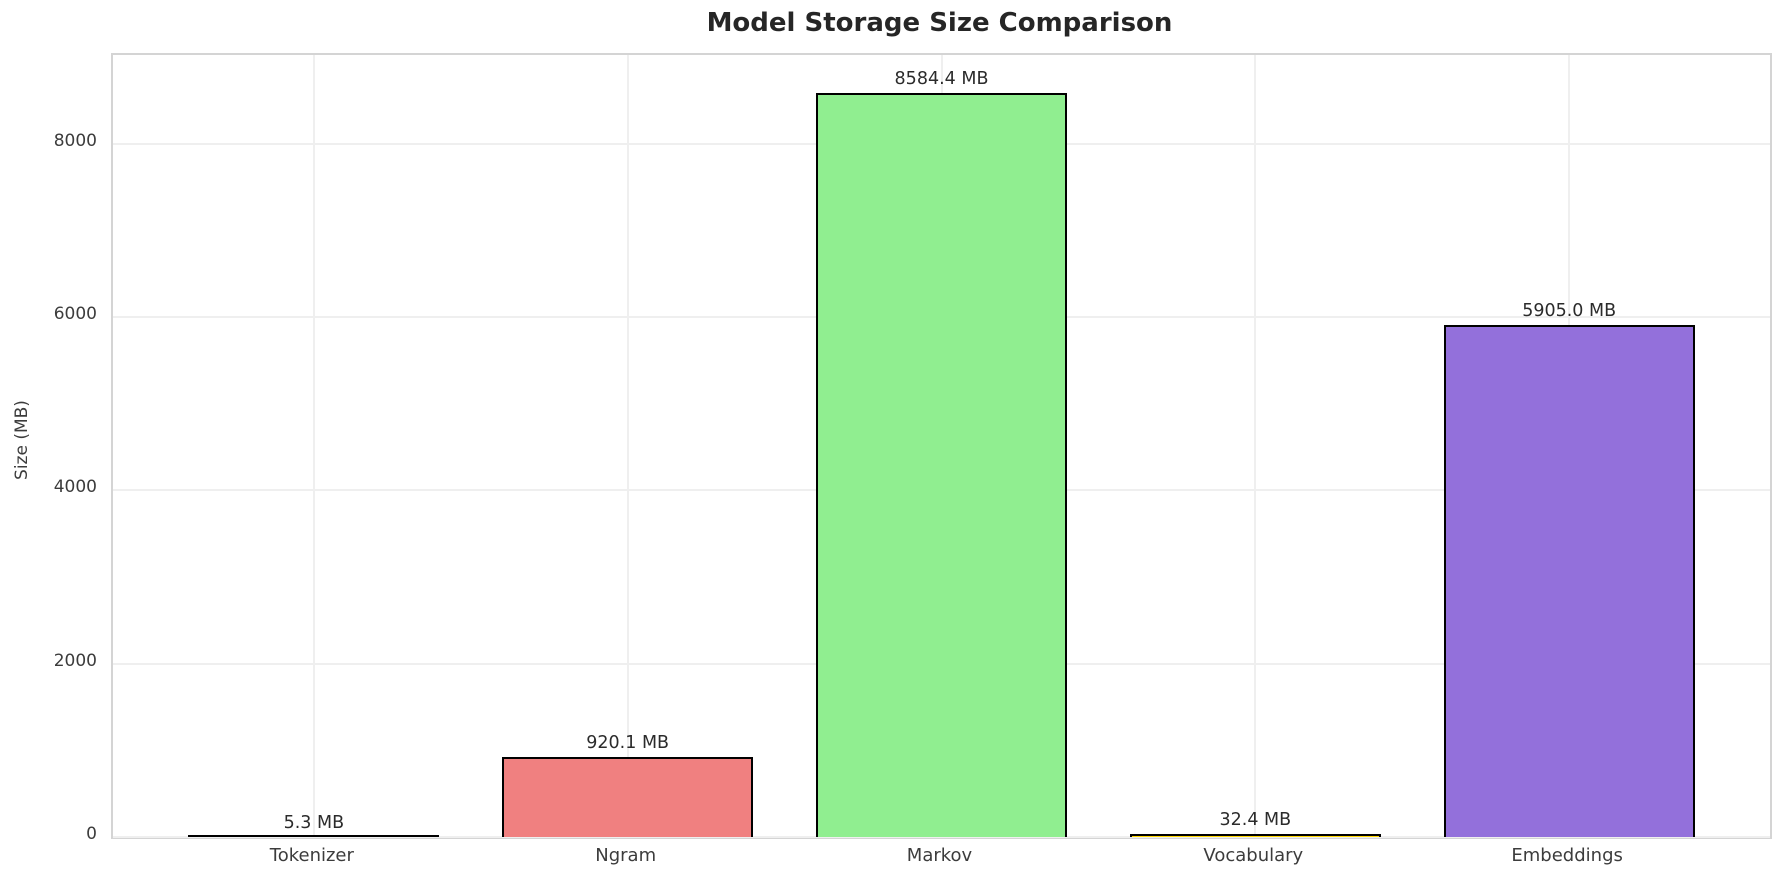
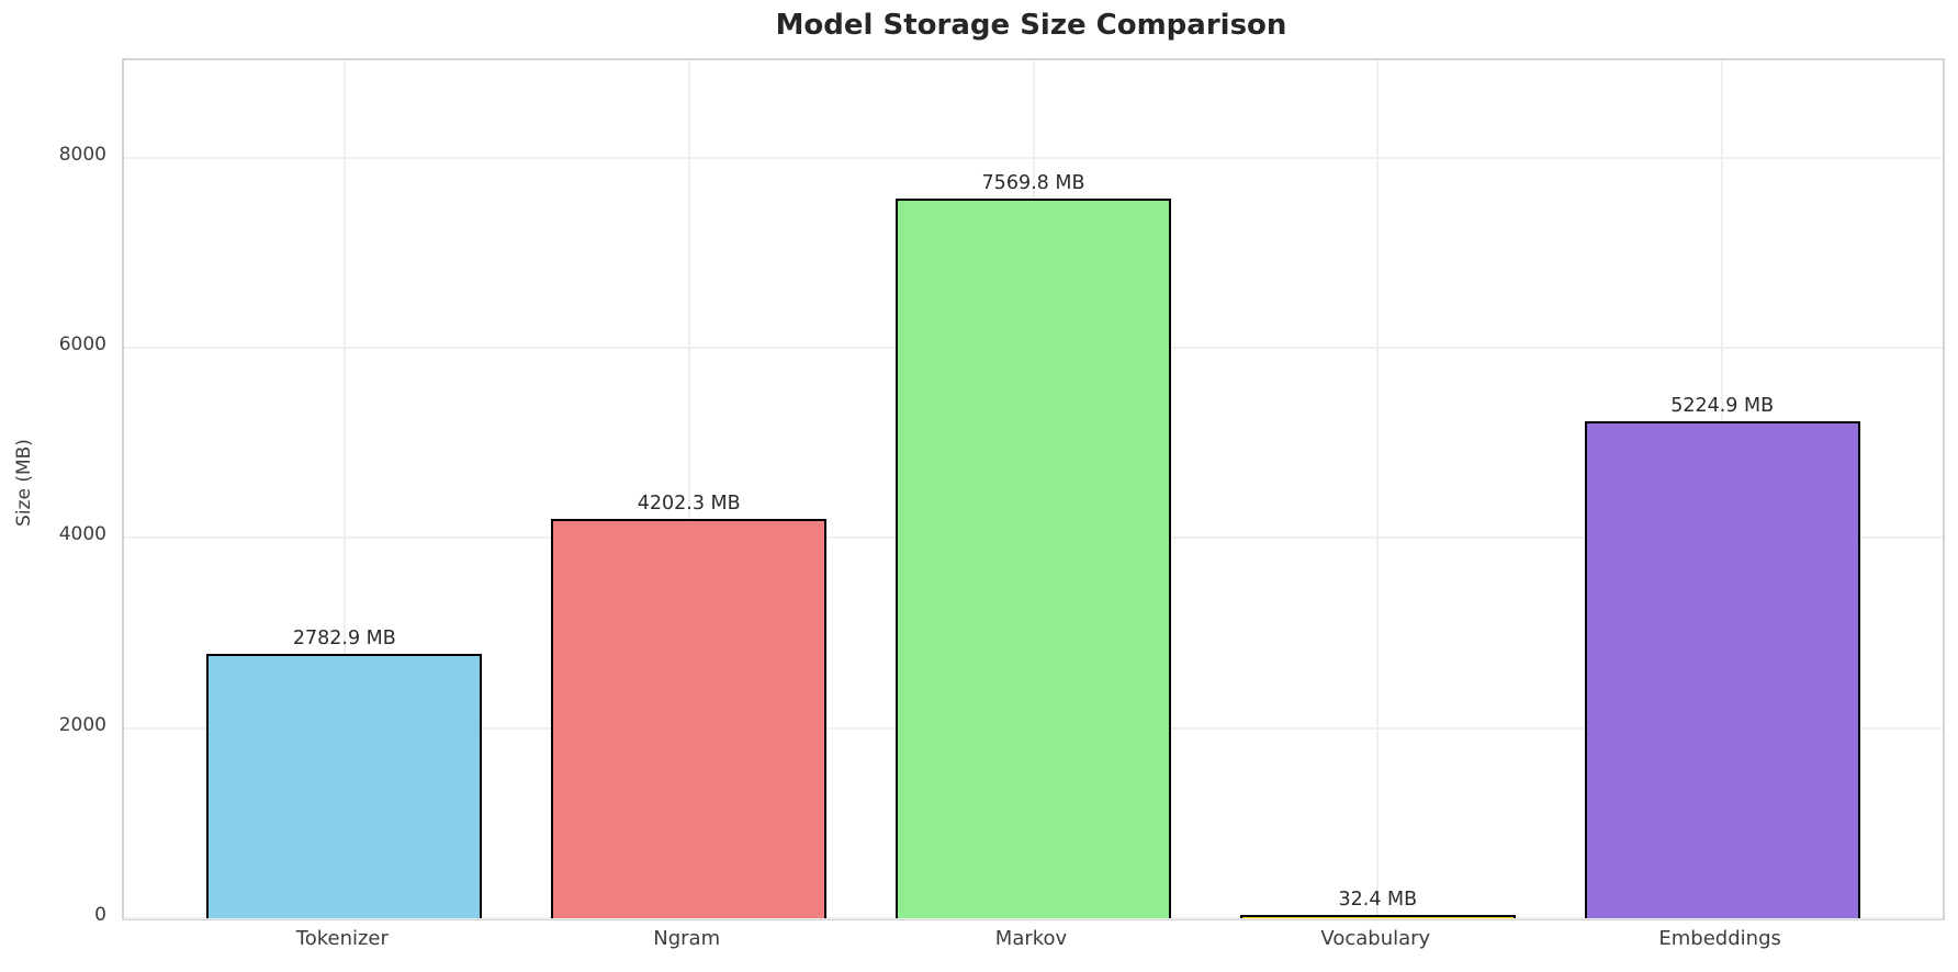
Tokenizer: 5.3 -> 2782.9
Ngram: 920.1 -> 4202.3
Markov: 8584.4 -> 7569.8
Embeddings: 5905.0 -> 5224.9
